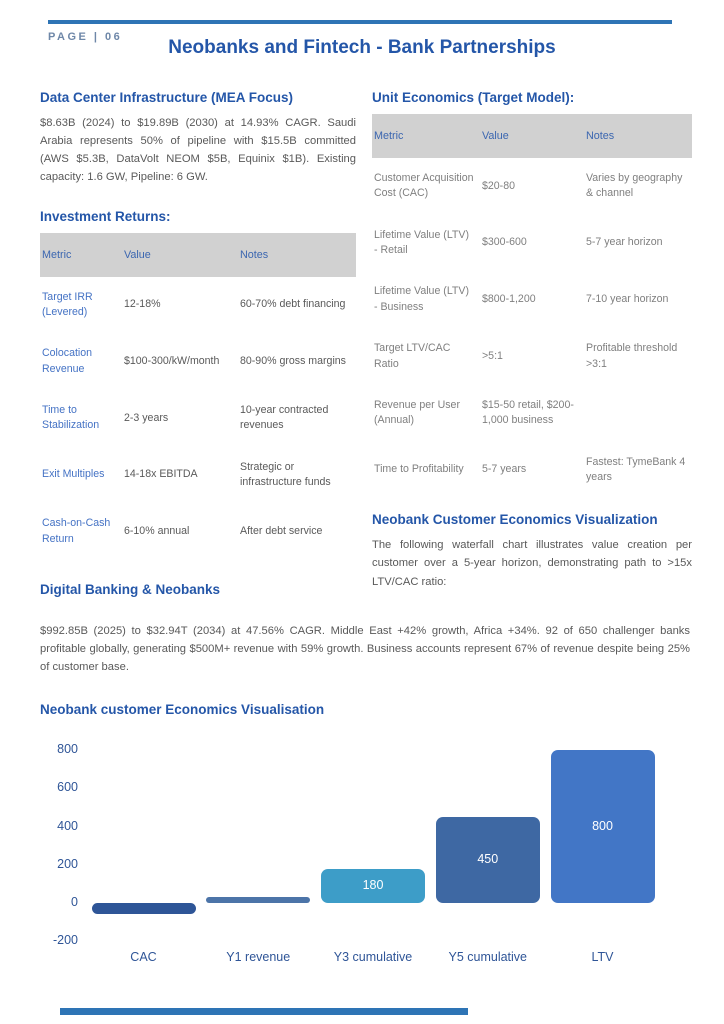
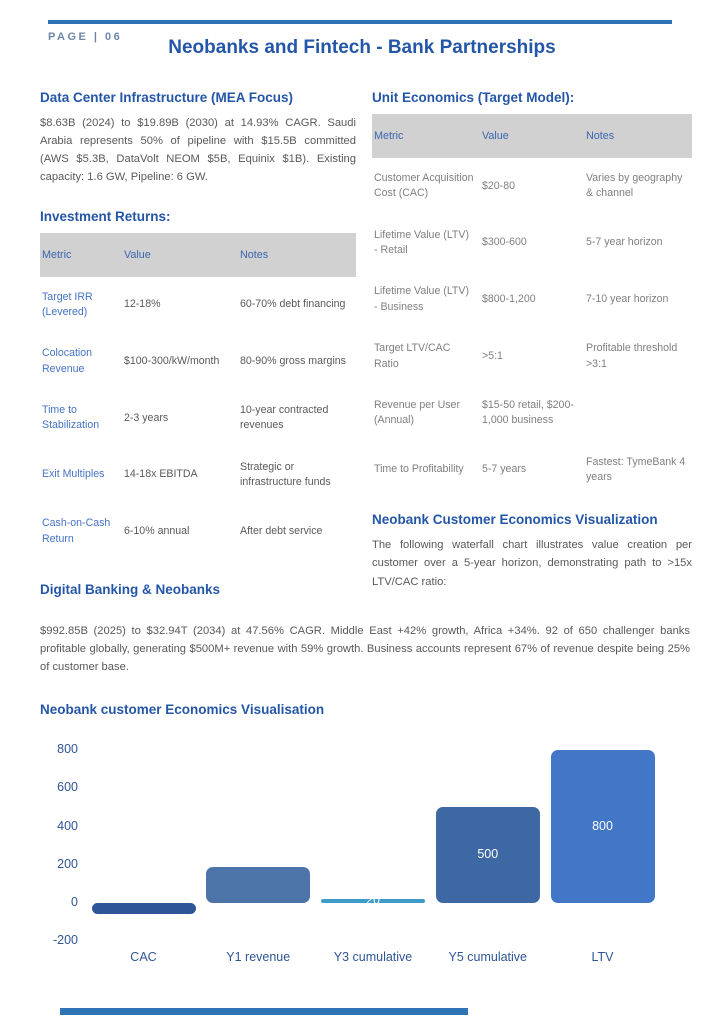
Y1 revenue: 30 -> 190
Y3 cumulative: 180 -> 20
Y5 cumulative: 450 -> 500
